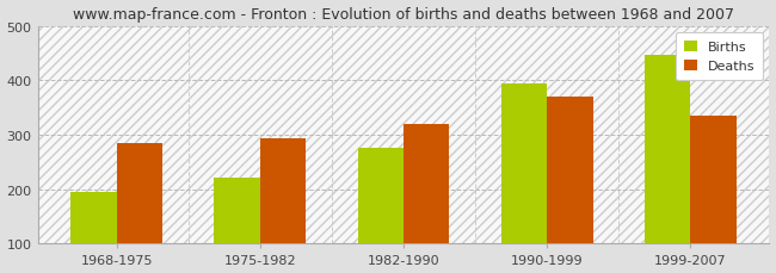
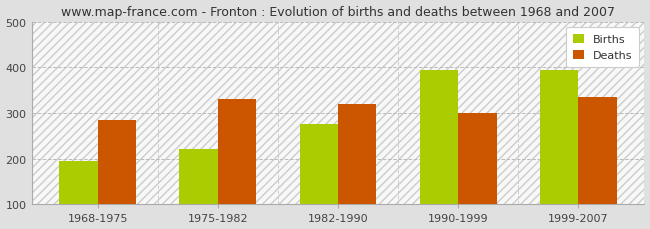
Deaths/1975-1982: 294 -> 330
Deaths/1990-1999: 370 -> 300
Births/1999-2007: 447 -> 395
